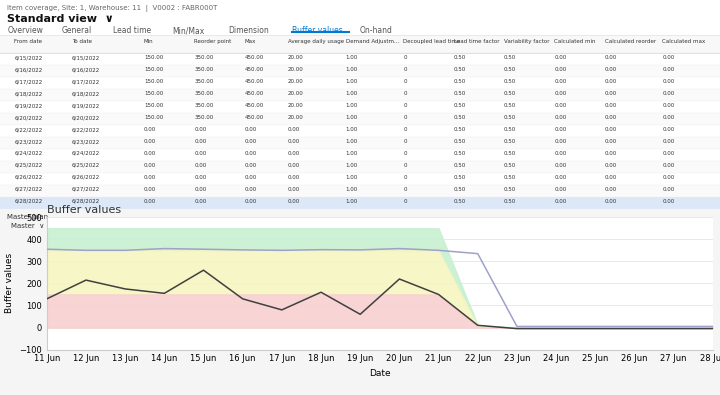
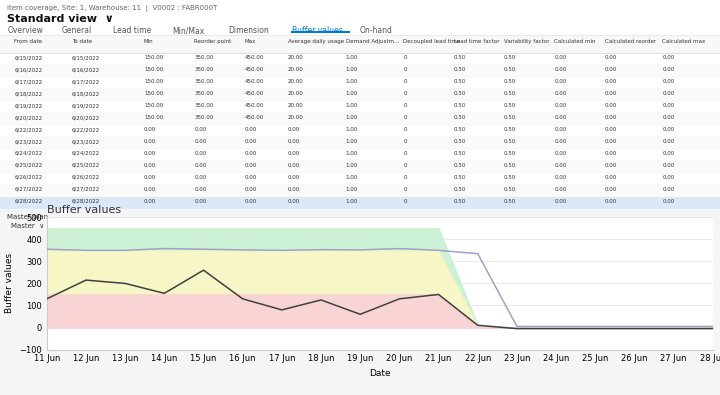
On-hand/13 Jun: 175 -> 200
On-hand/18 Jun: 160 -> 125
On-hand/20 Jun: 220 -> 130
